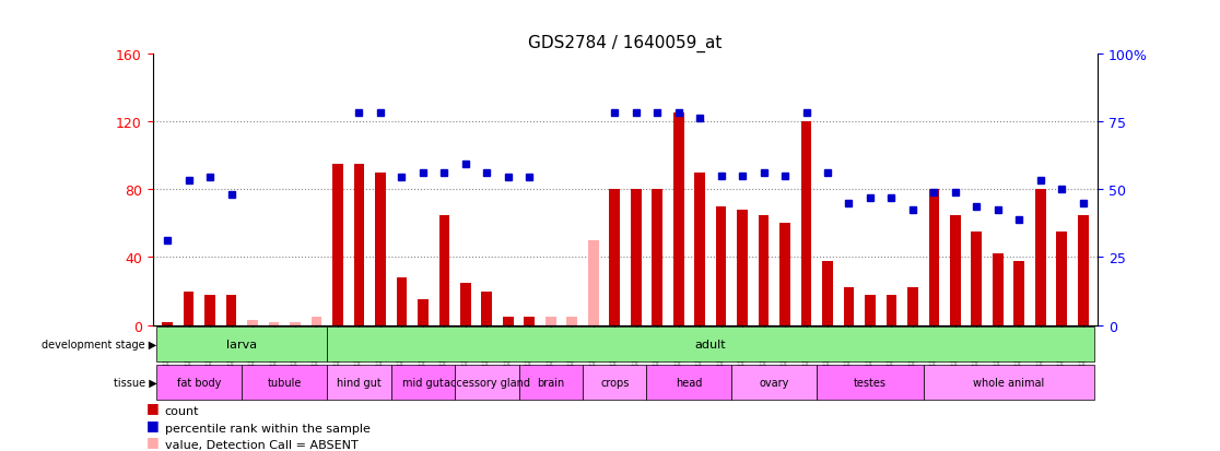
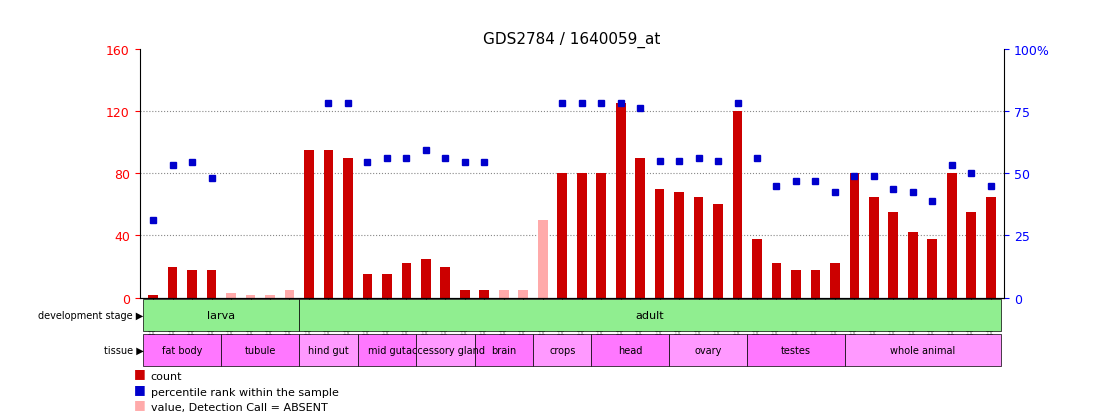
GSM188075: 28 -> 15
GSM188077: 65 -> 22
